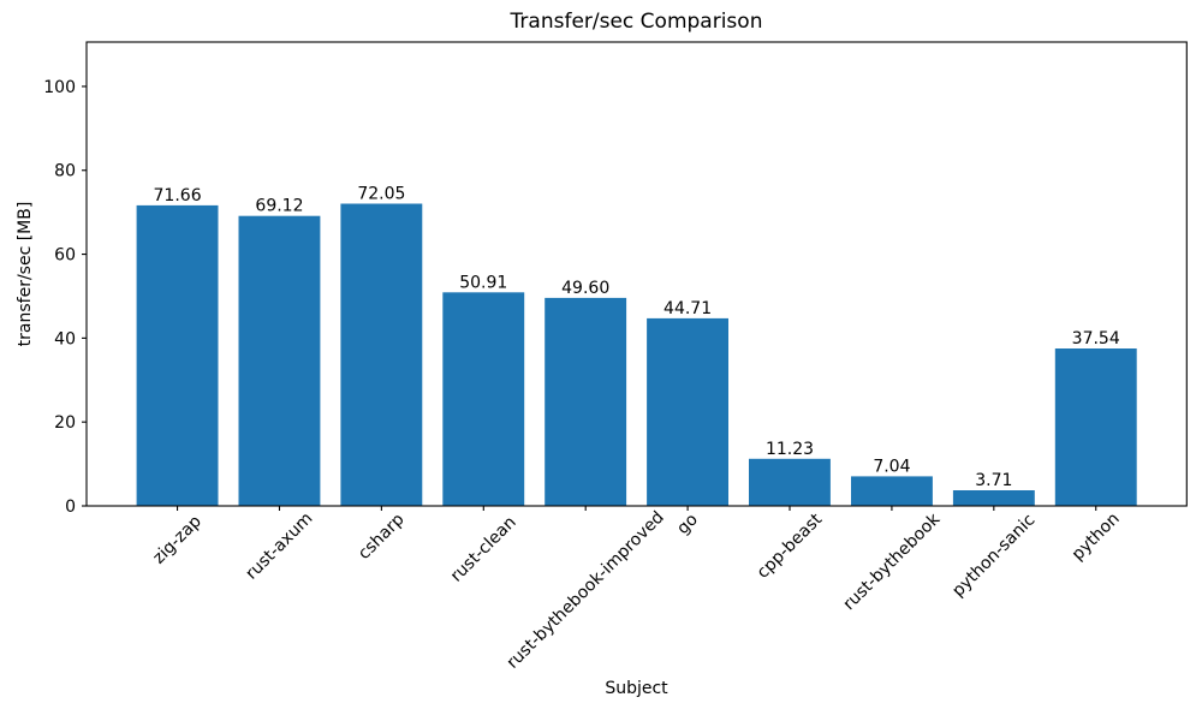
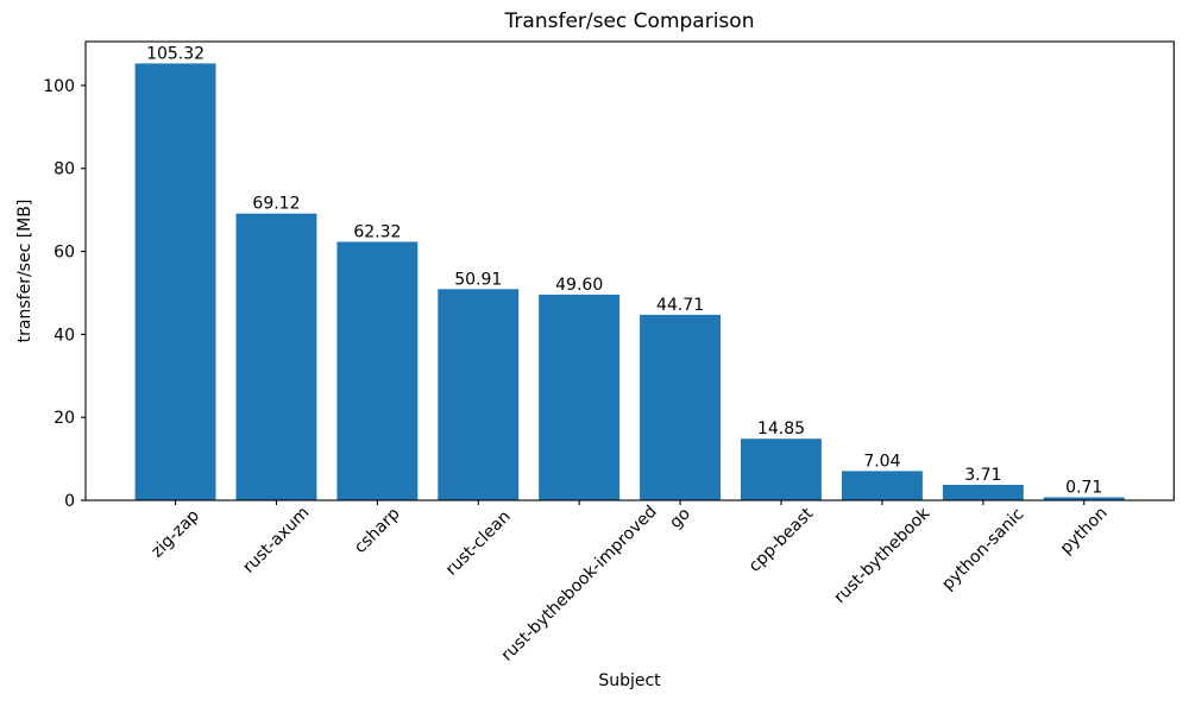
zig-zap: 71.66 -> 105.32
csharp: 72.05 -> 62.32
cpp-beast: 11.23 -> 14.85
python: 37.54 -> 0.71
